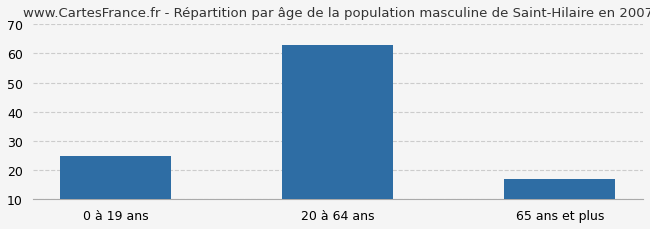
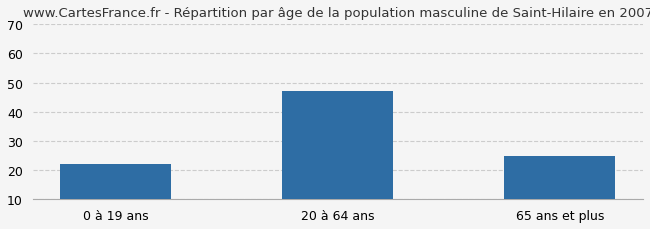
0 à 19 ans: 25 -> 22
20 à 64 ans: 63 -> 47
65 ans et plus: 17 -> 25
